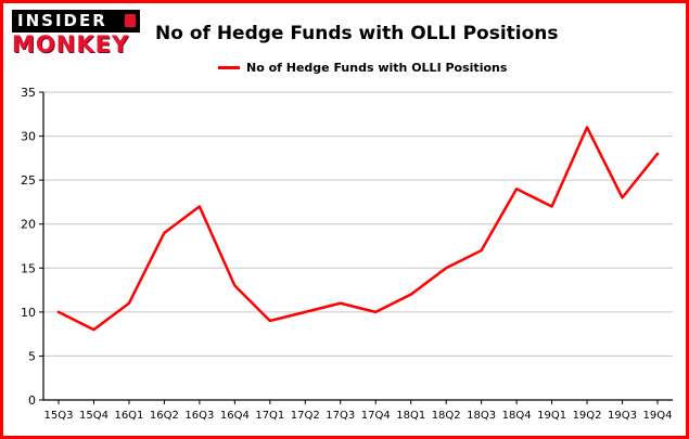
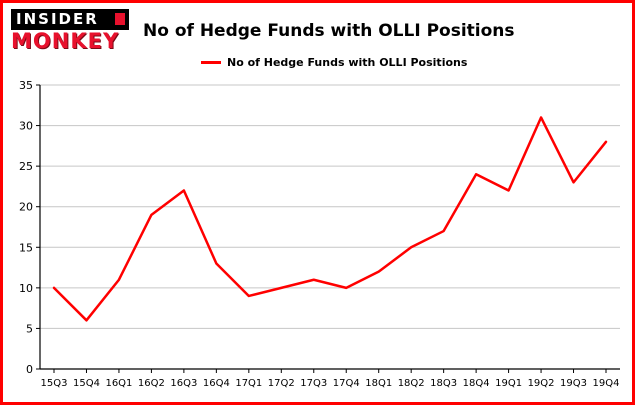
15Q4: 8 -> 6
